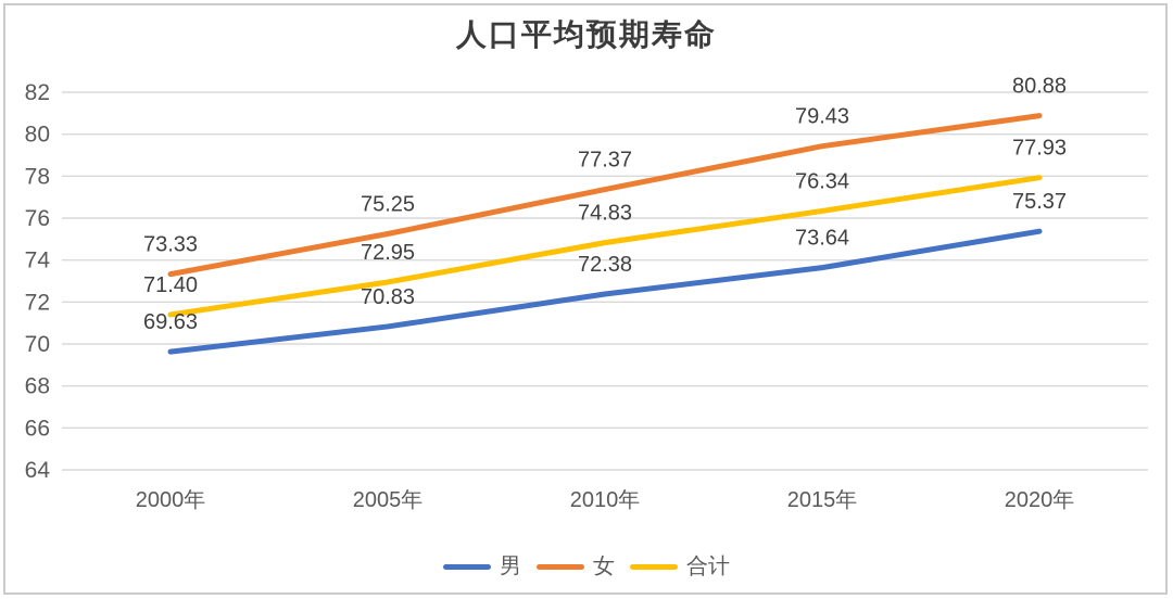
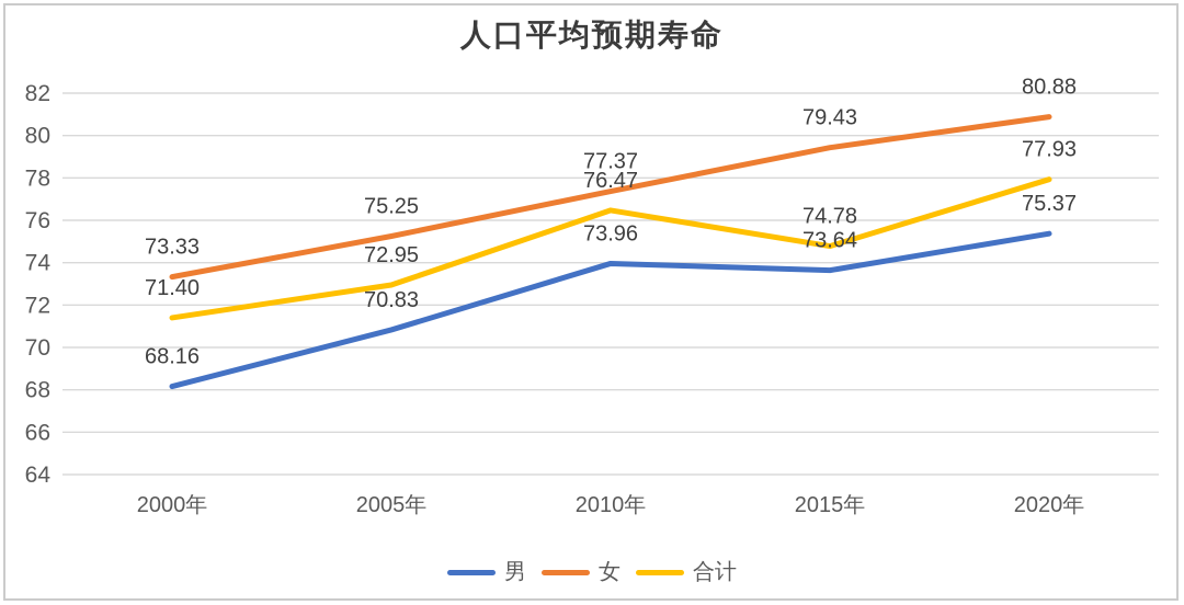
男/2000年: 69.63 -> 68.16
男/2010年: 72.38 -> 73.96
合计/2010年: 74.83 -> 76.47
合计/2015年: 76.34 -> 74.78
